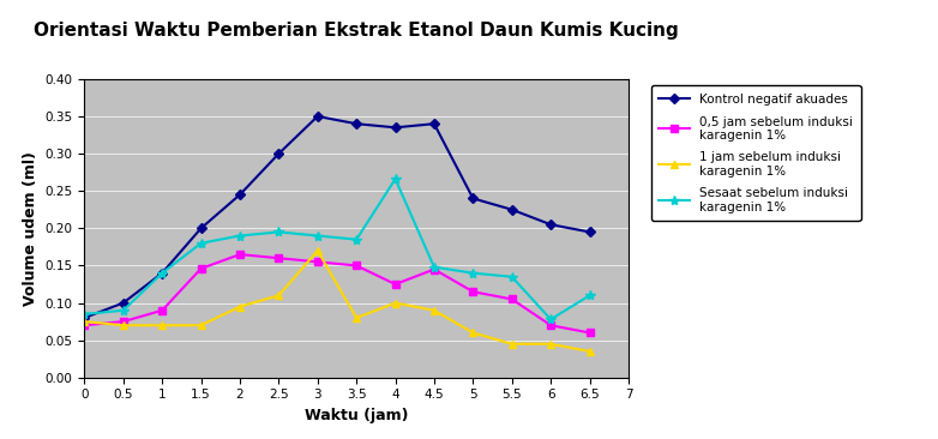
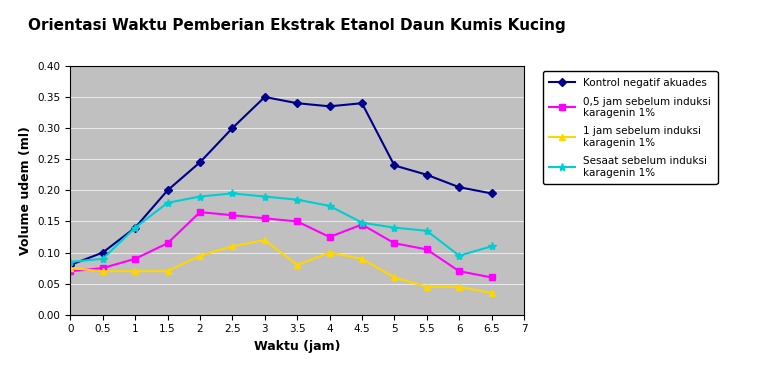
0,5 jam sebelum induksi karagenin 1%/1.5: 0.146 -> 0.115
1 jam sebelum induksi karagenin 1%/3: 0.170 -> 0.120
Sesaat sebelum induksi karagenin 1%/4: 0.266 -> 0.175
Sesaat sebelum induksi karagenin 1%/6: 0.078 -> 0.095
